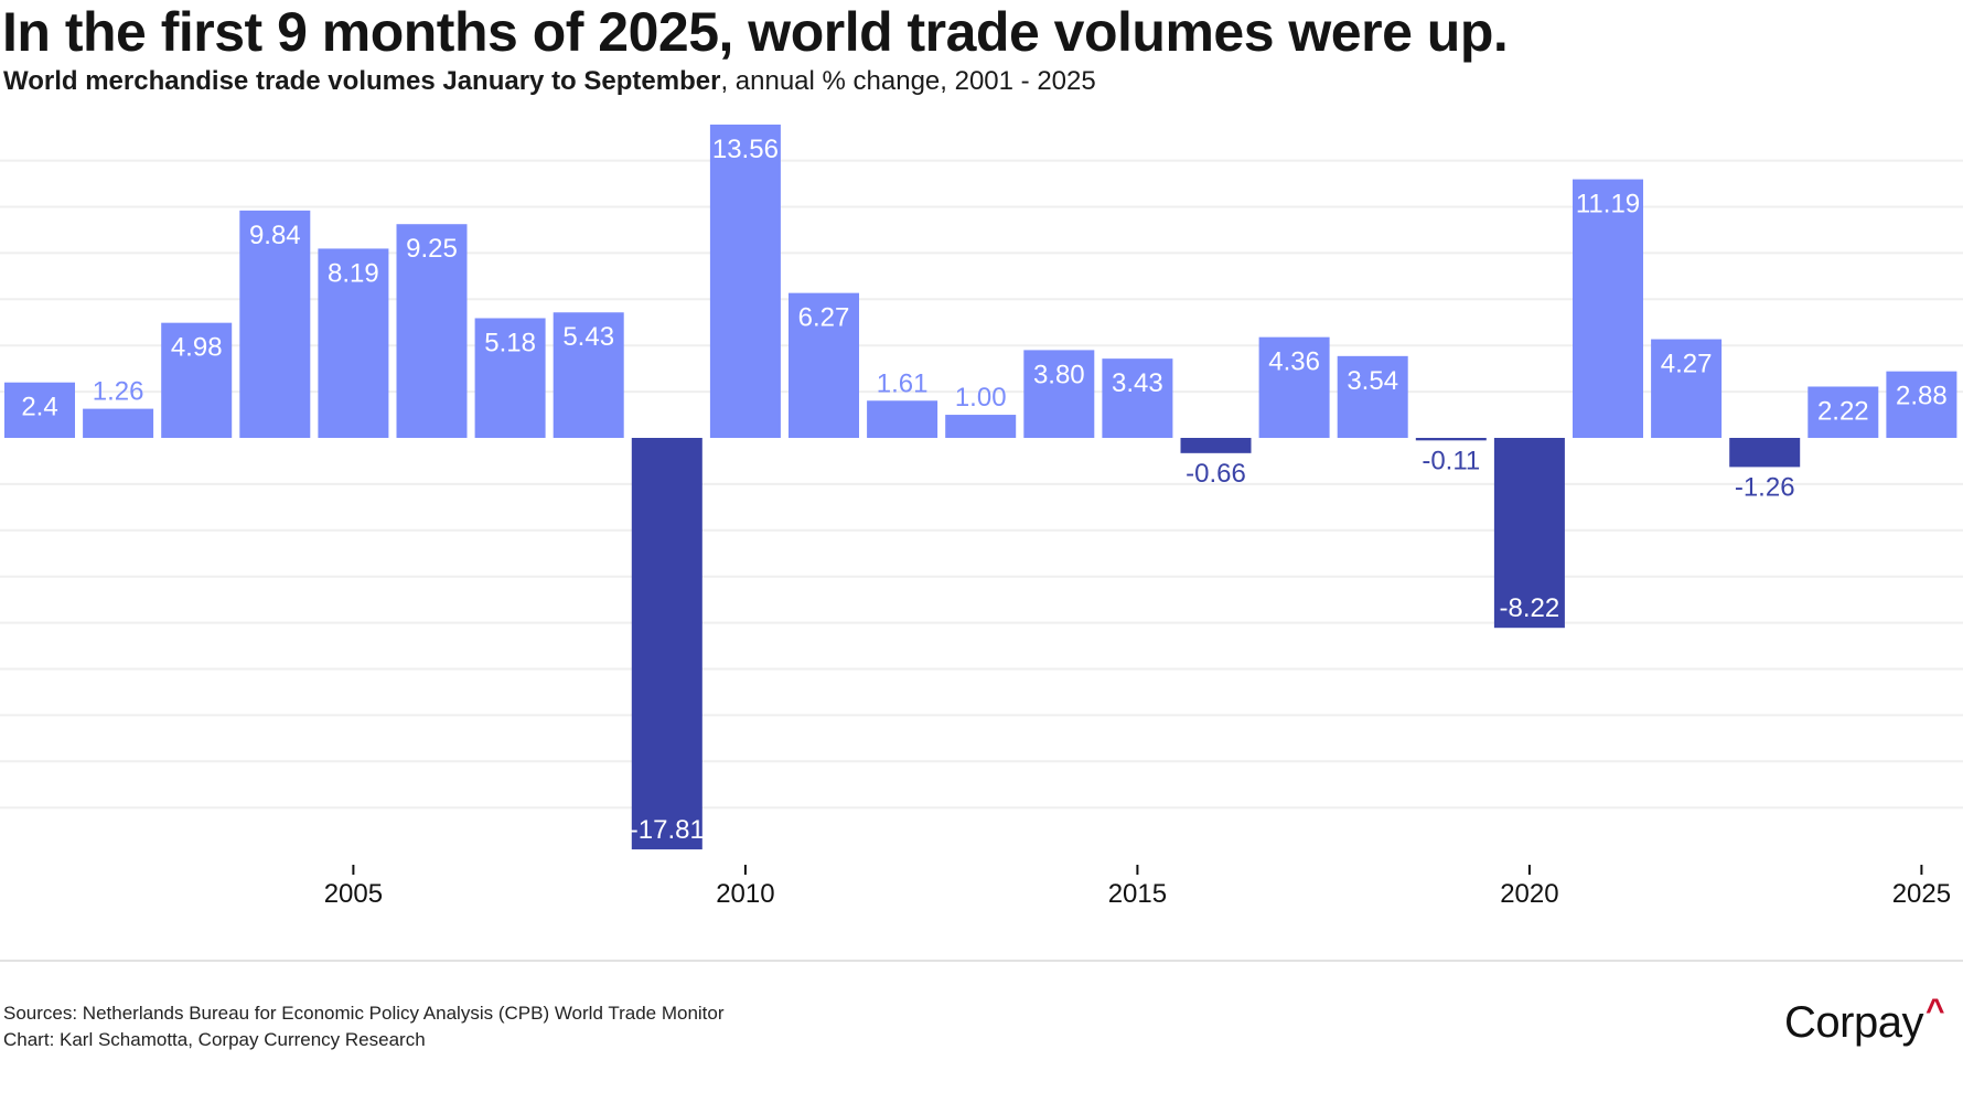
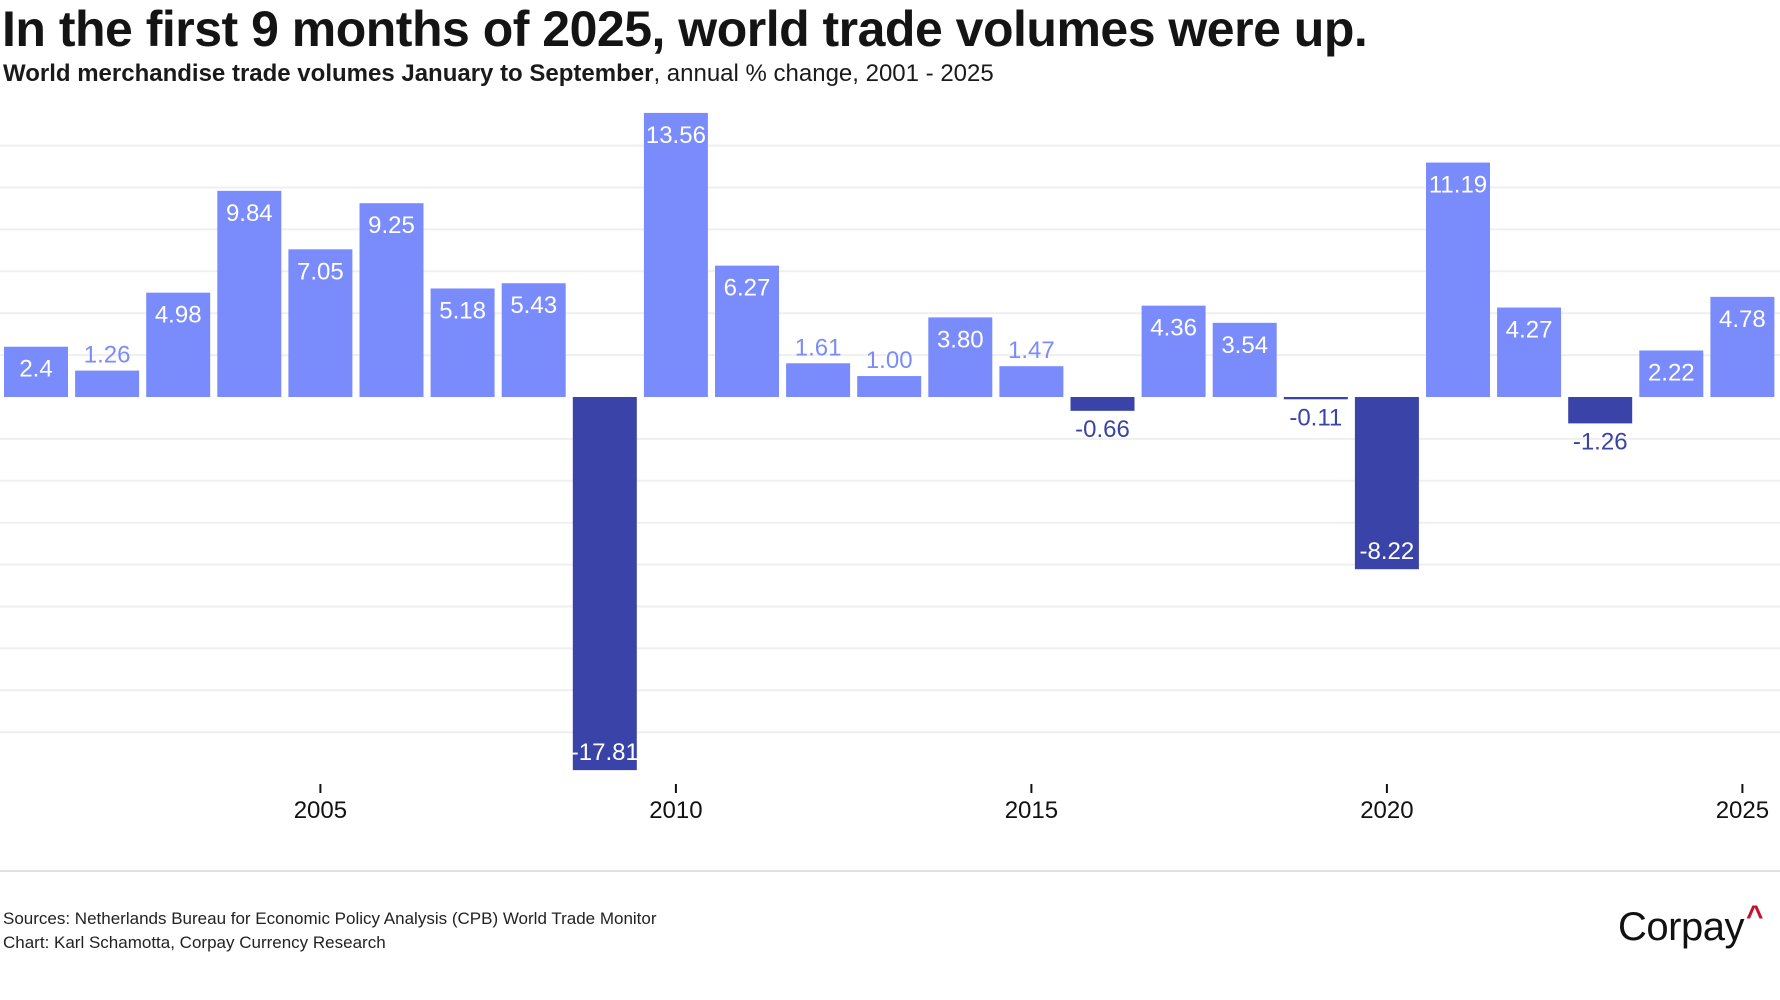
2005: 8.19 -> 7.05
2015: 3.43 -> 1.47
2025: 2.88 -> 4.78
